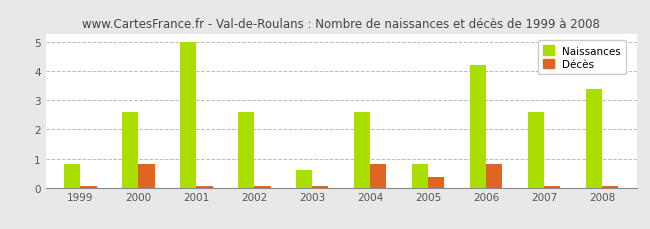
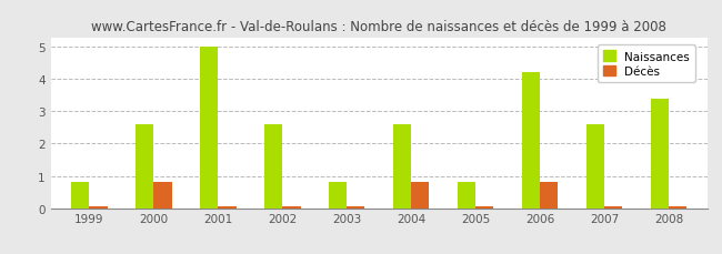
Naissances/2003: 0.6 -> 0.8
Décès/2005: 0.35 -> 0.04
